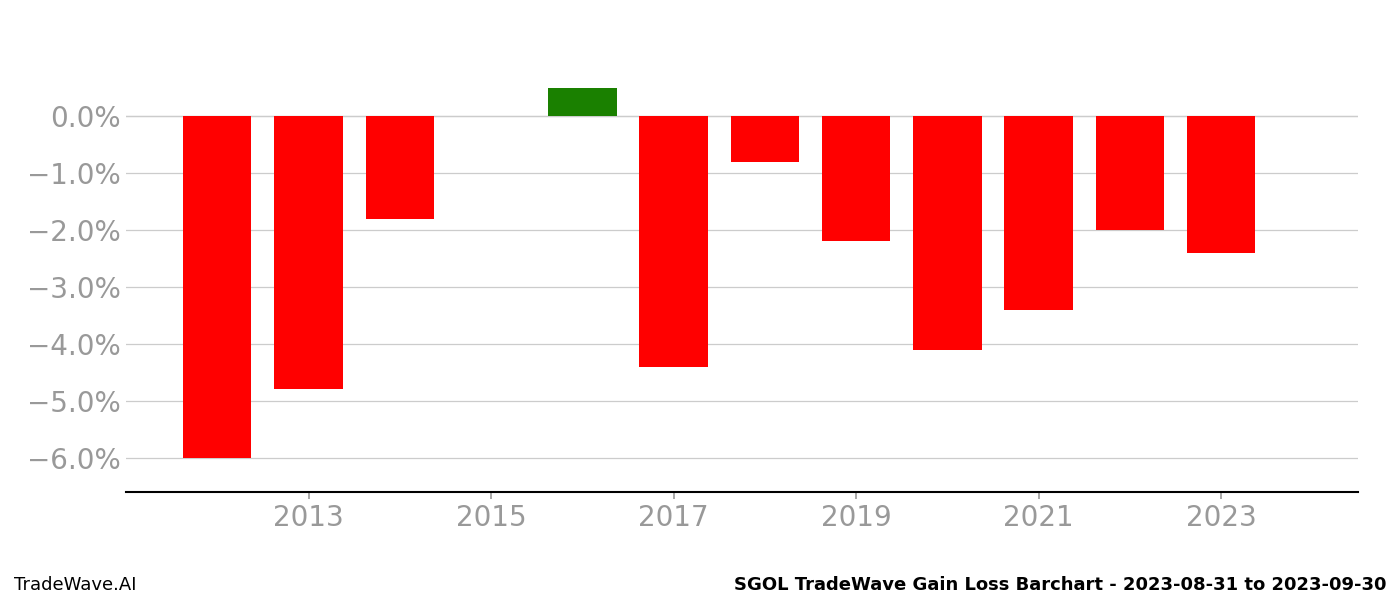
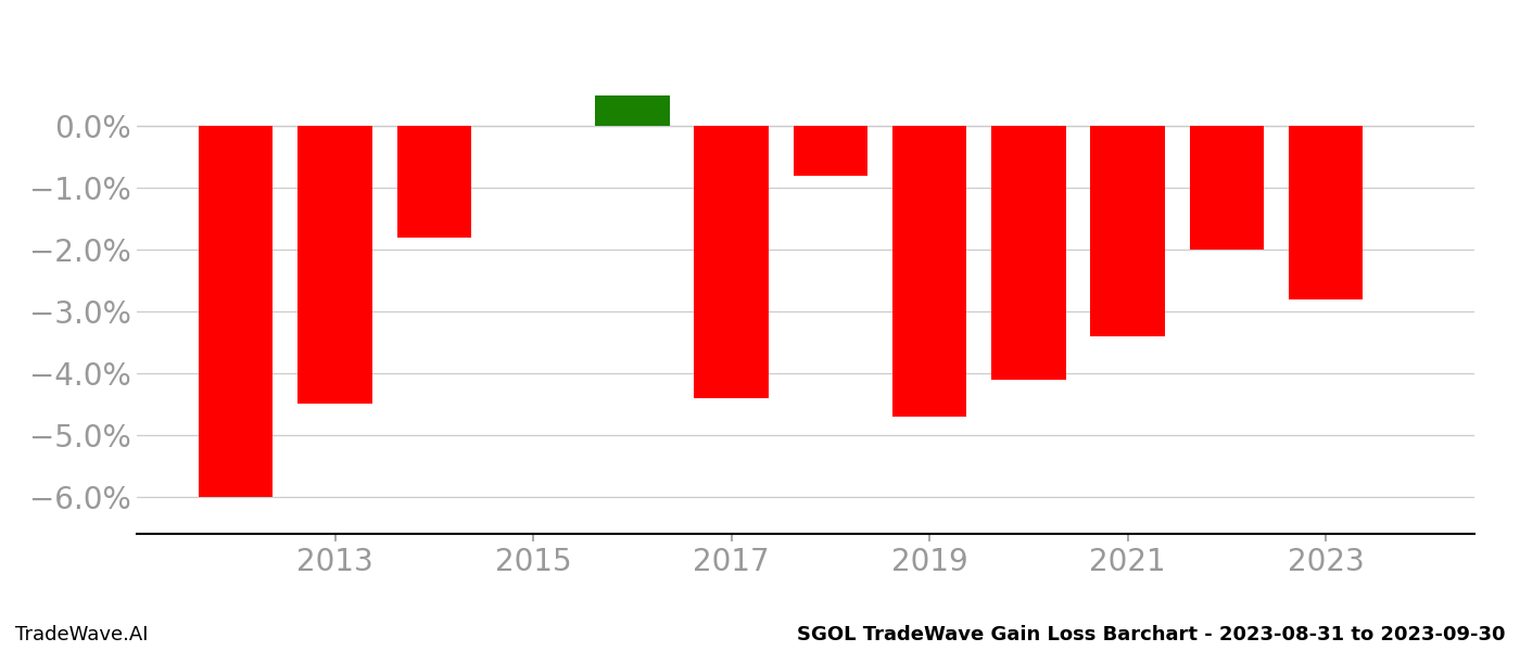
2013: -4.8% -> -4.5%
2019: -2.2% -> -4.7%
2023: -2.4% -> -2.8%
